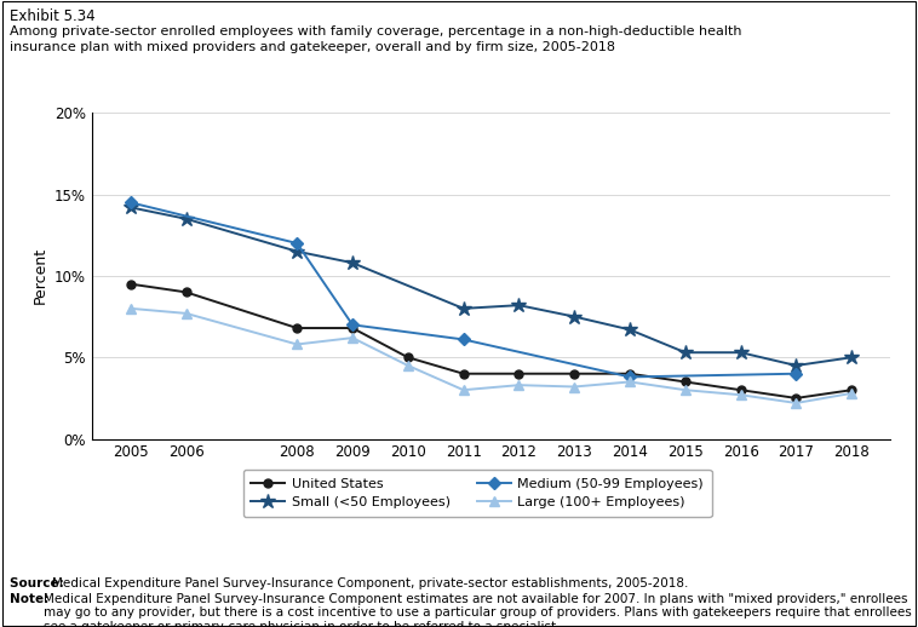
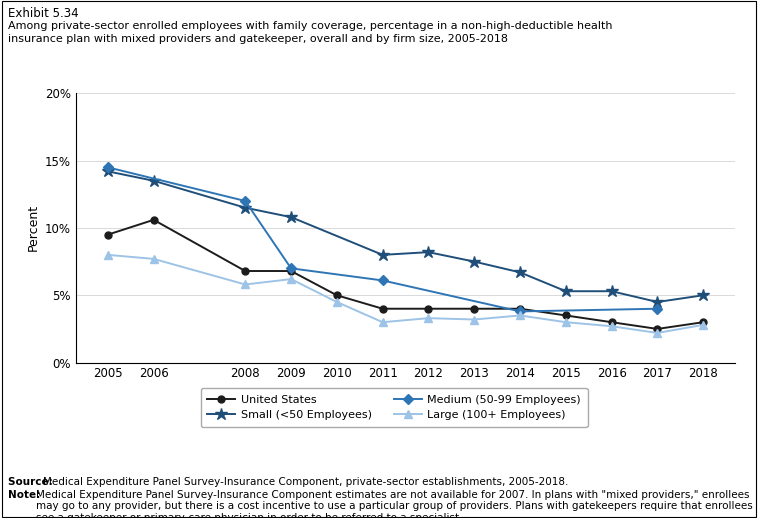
United States/2006: 9.0% -> 10.6%
